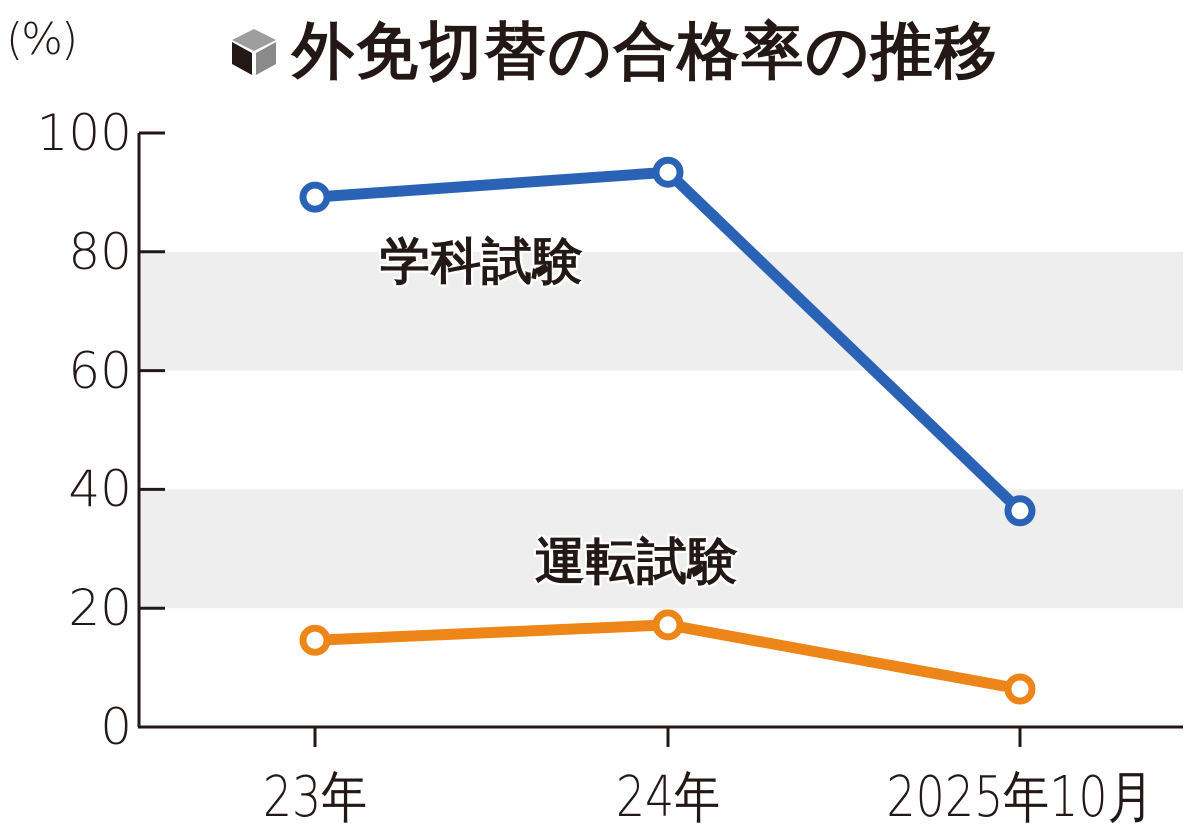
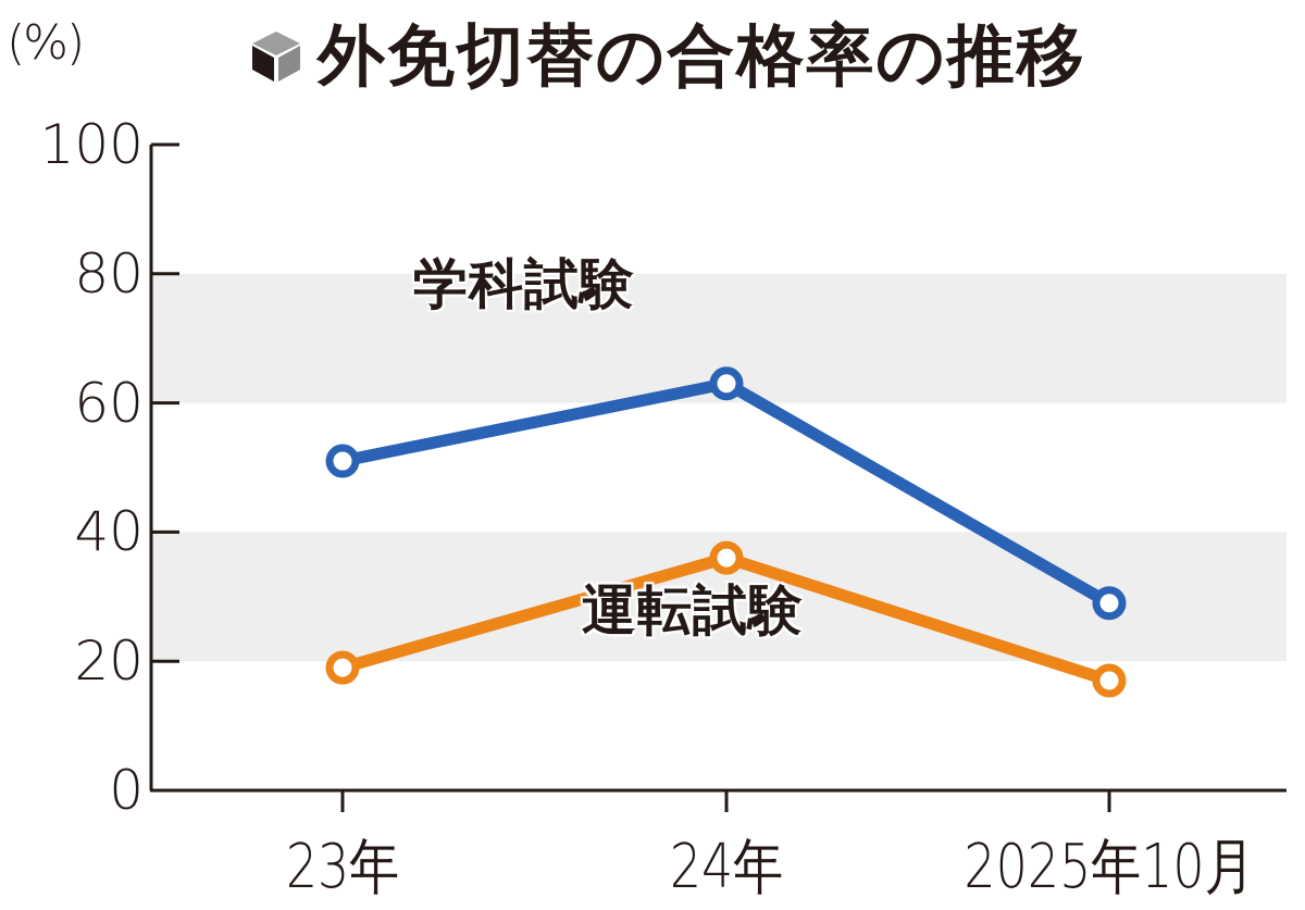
学科試験/23年: 89 -> 51
運転試験/23年: 15 -> 19
学科試験/24年: 93 -> 63
運転試験/24年: 17 -> 36
学科試験/2025年10月: 36 -> 29
運転試験/2025年10月: 6 -> 17
